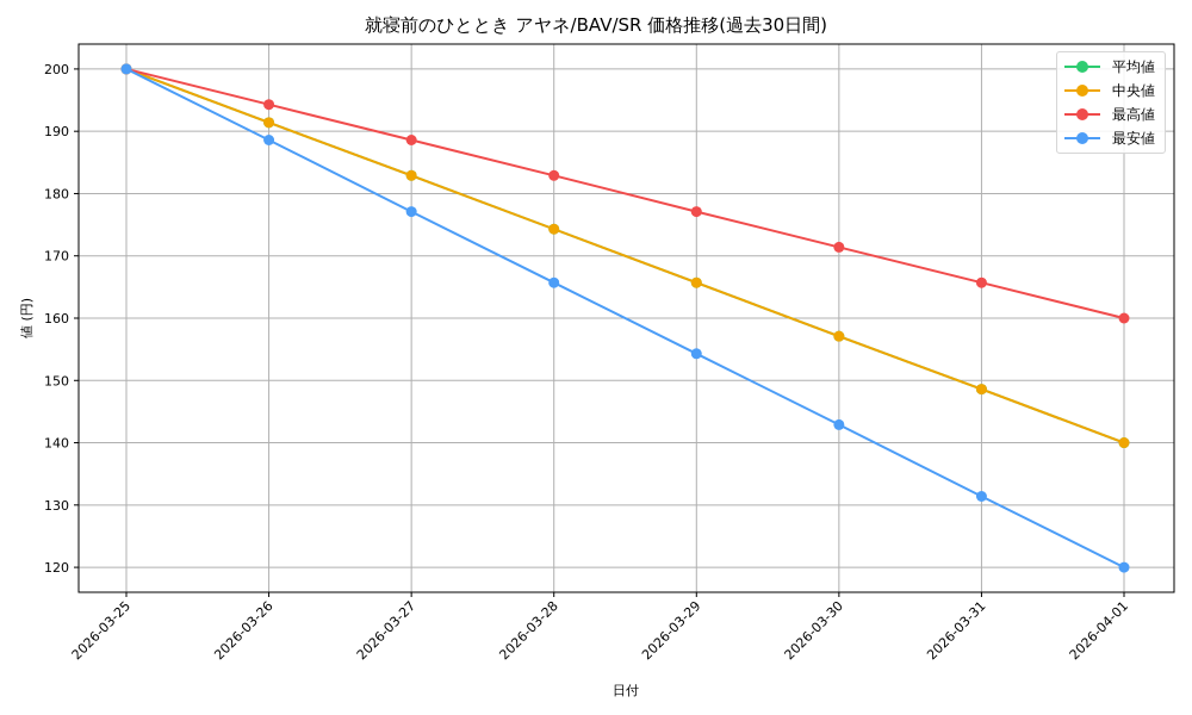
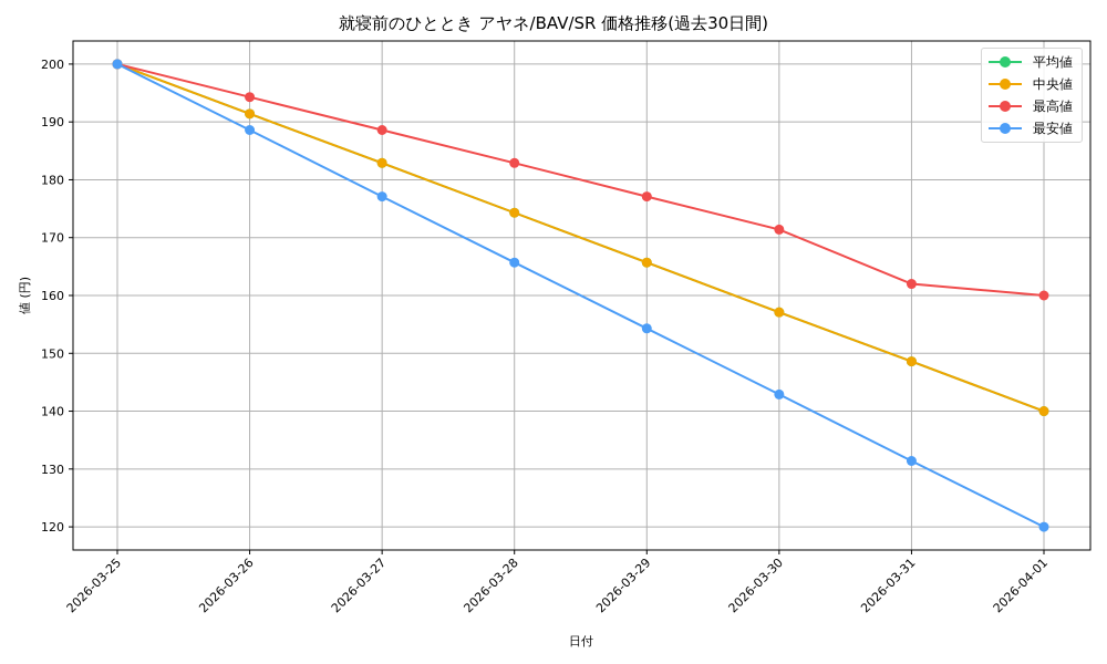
最高値/2026-03-31: 166 -> 162
